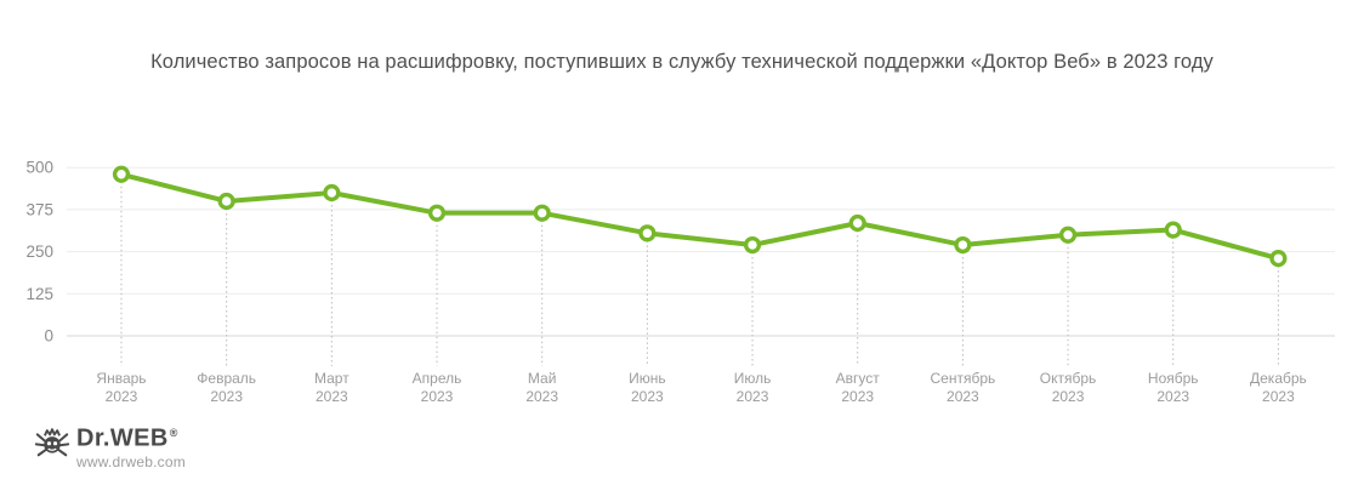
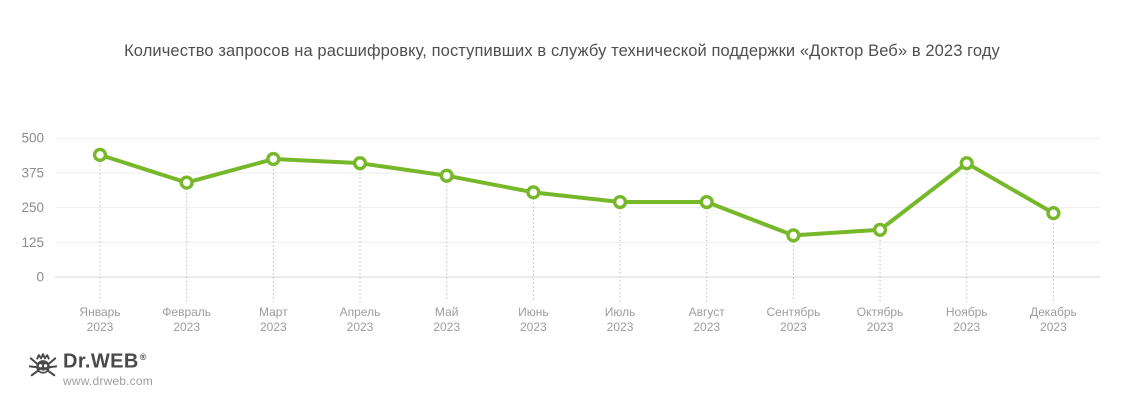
Январь: 480 -> 440
Февраль: 400 -> 340
Апрель: 360 -> 410
Август: 340 -> 270
Сентябрь: 270 -> 150
Октябрь: 300 -> 170
Ноябрь: 320 -> 410
